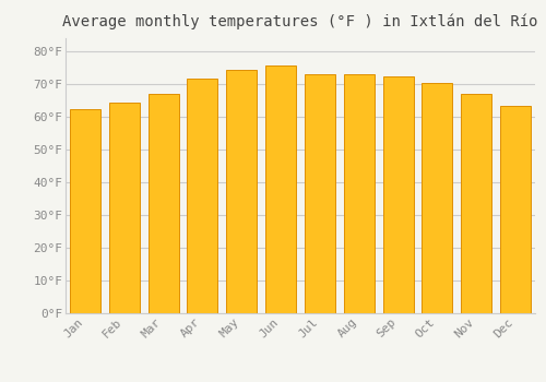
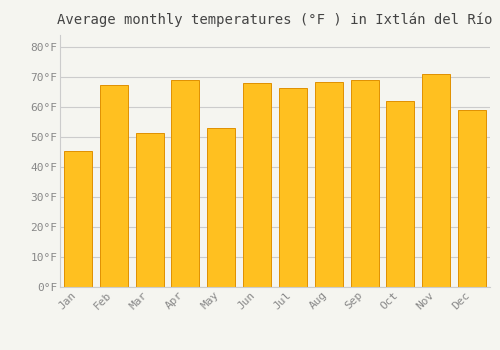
Jan: 62.2°F -> 45.5°F
Feb: 64.2°F -> 67.5°F
Mar: 67.1°F -> 51.5°F
Apr: 71.6°F -> 69.0°F
May: 74.5°F -> 53.0°F
Jun: 75.6°F -> 68.0°F
Jul: 73.0°F -> 66.5°F
Aug: 73.0°F -> 68.5°F
Sep: 72.5°F -> 69.0°F
Oct: 70.2°F -> 62.0°F
Nov: 66.9°F -> 71.0°F
Dec: 63.3°F -> 59.0°F
